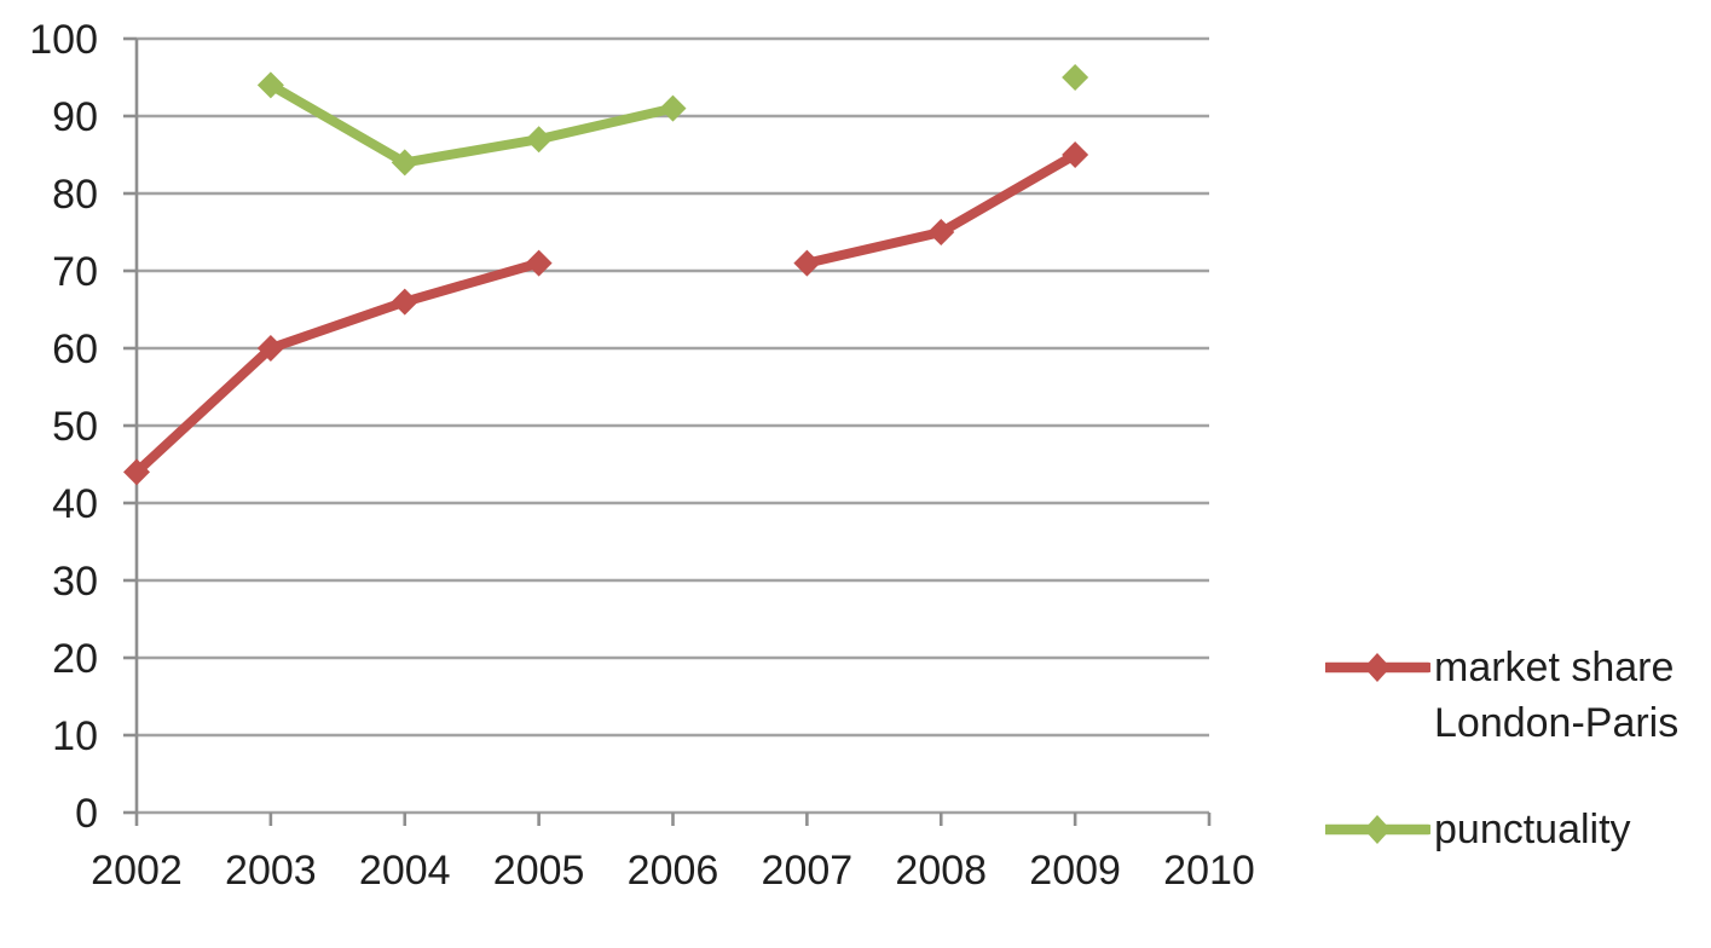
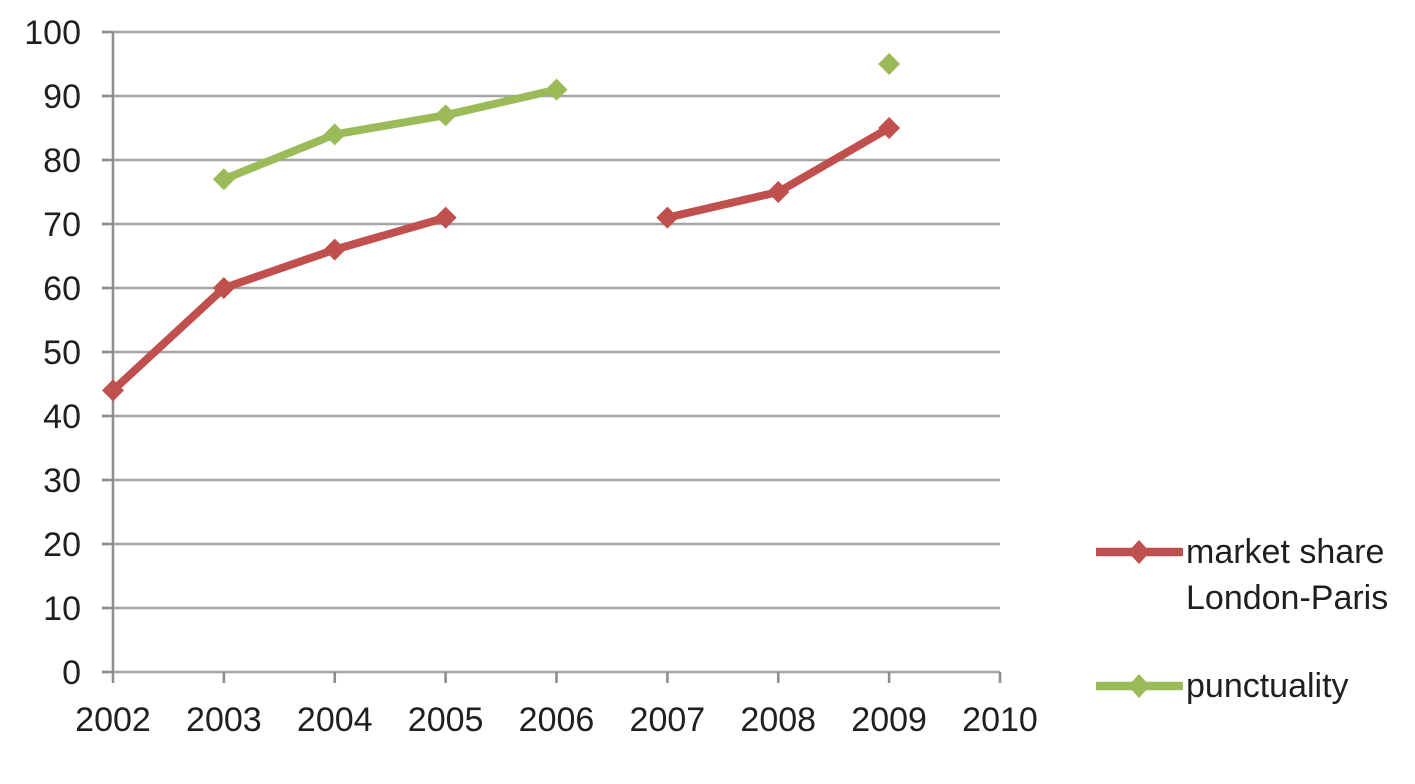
punctuality/2003: 94 -> 77
